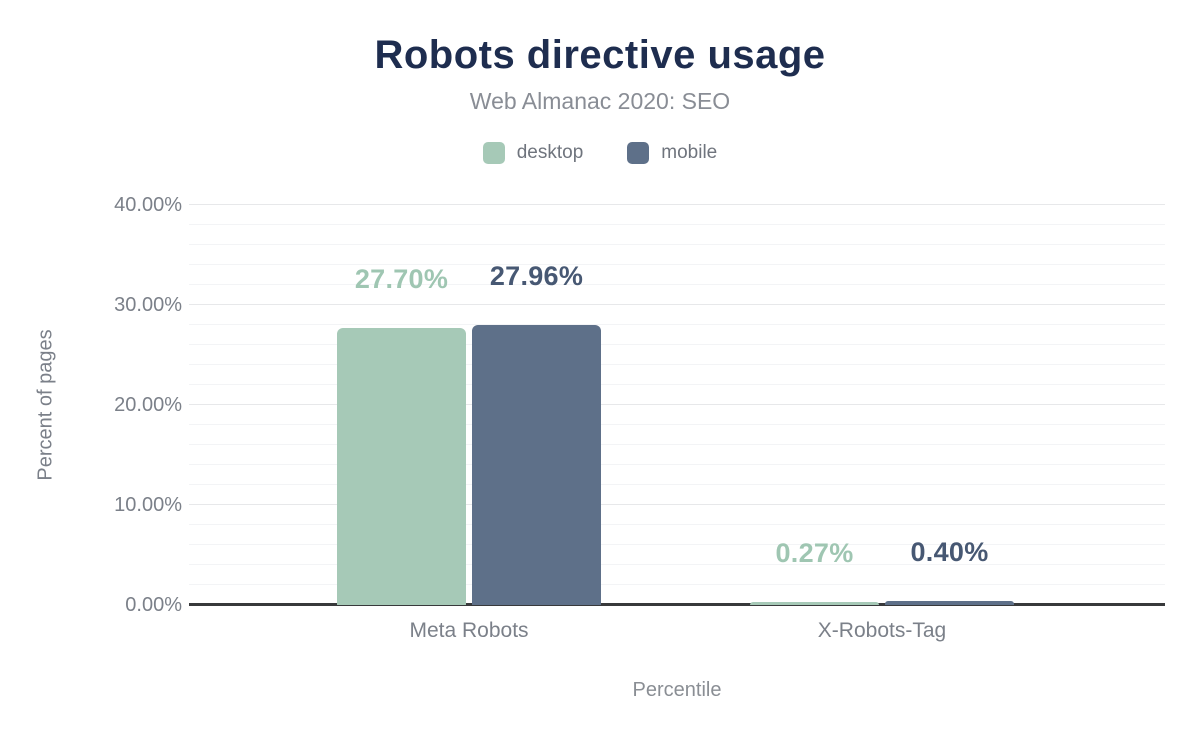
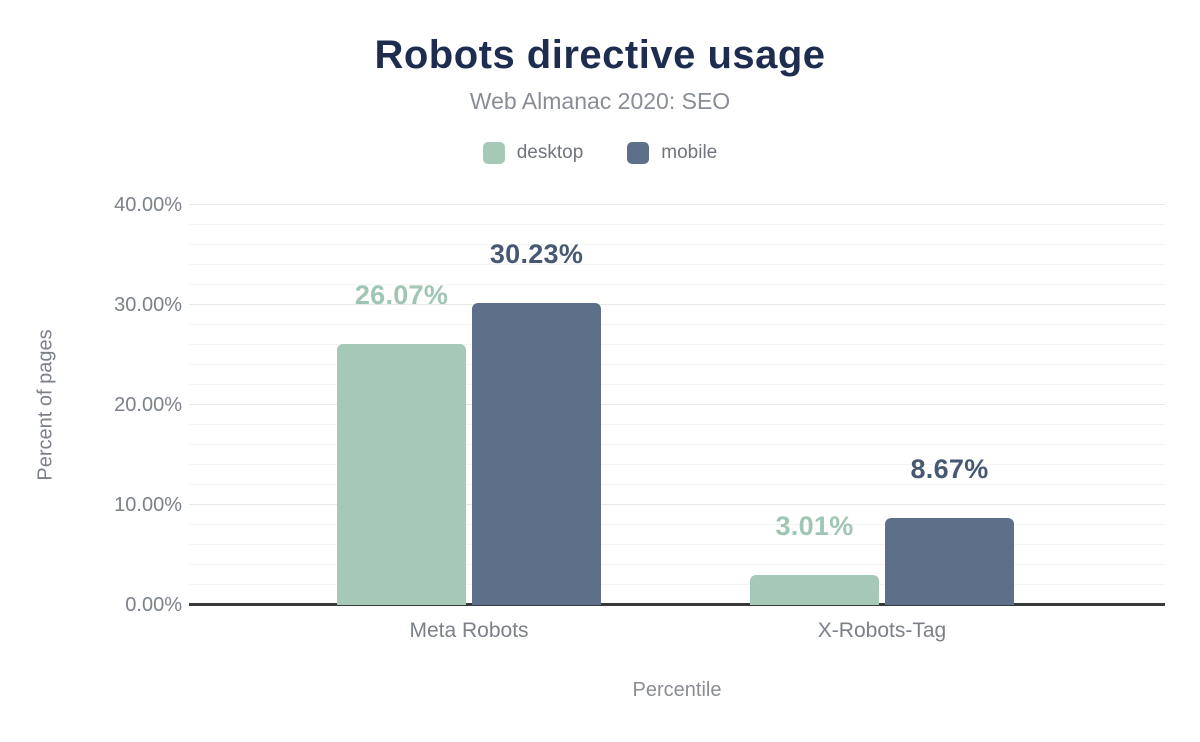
desktop/Meta Robots: 27.70% -> 26.07%
mobile/Meta Robots: 27.96% -> 30.23%
desktop/X-Robots-Tag: 0.27% -> 3.01%
mobile/X-Robots-Tag: 0.40% -> 8.67%
